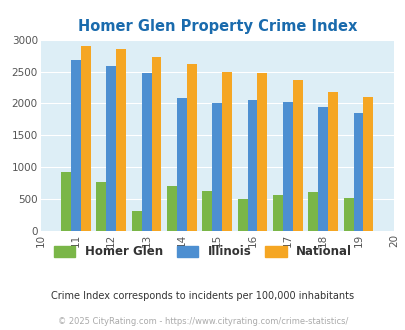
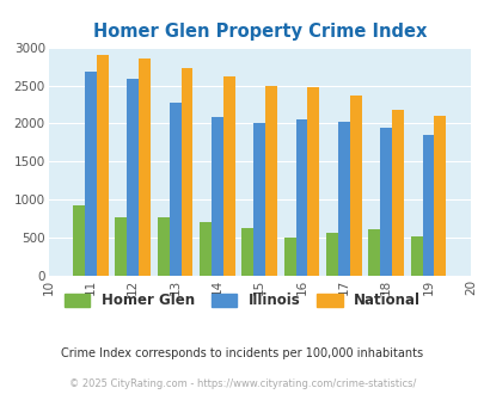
Homer Glen/13: 320 -> 780
Illinois/13: 2480 -> 2280
